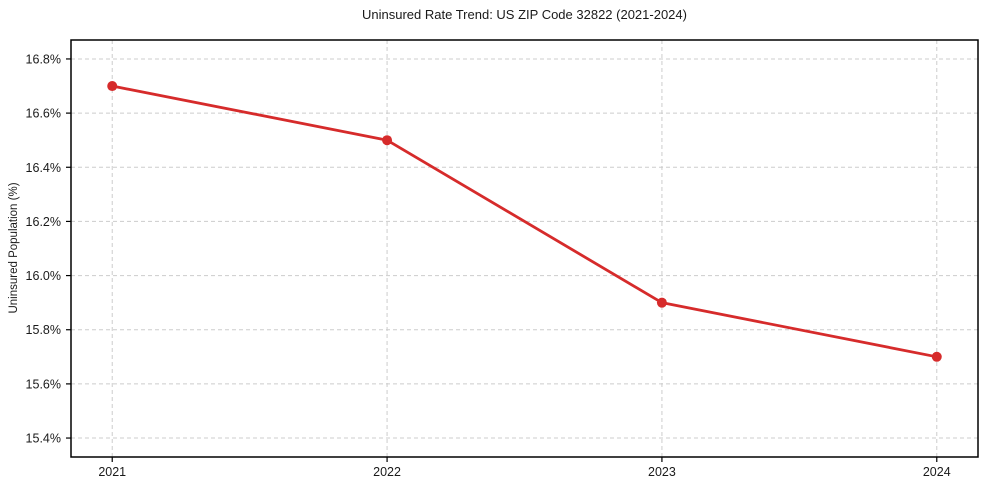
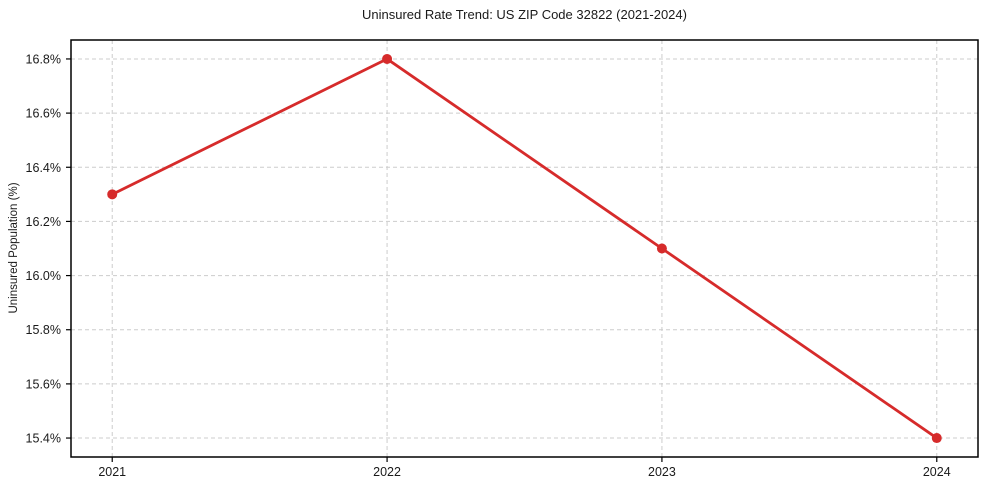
2021: 16.7% -> 16.3%
2022: 16.5% -> 16.8%
2023: 15.9% -> 16.1%
2024: 15.7% -> 15.4%
